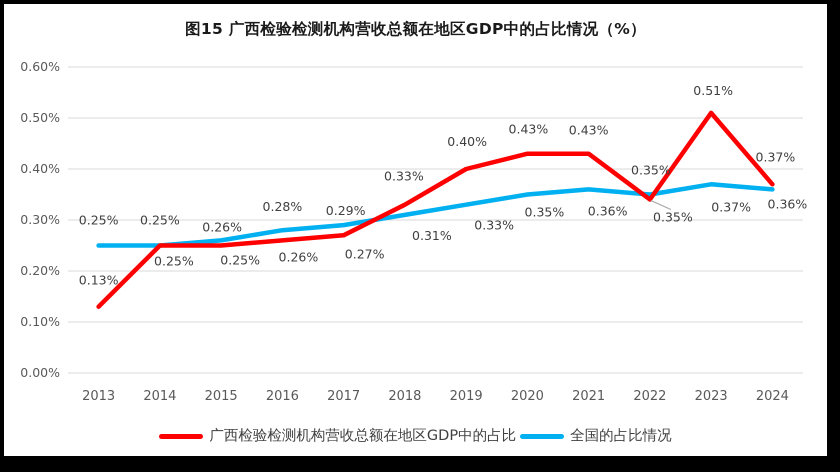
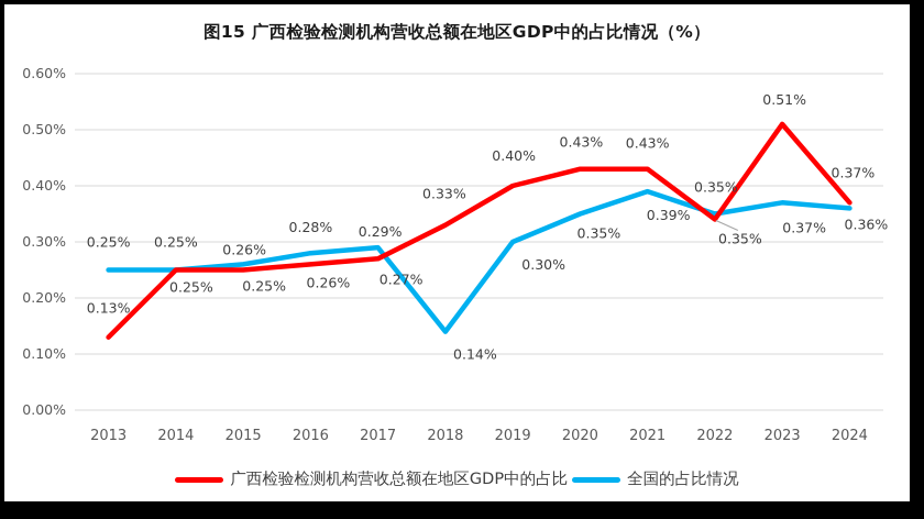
全国的占比情况/2018: 0.31% -> 0.14%
全国的占比情况/2019: 0.33% -> 0.30%
全国的占比情况/2021: 0.36% -> 0.39%
